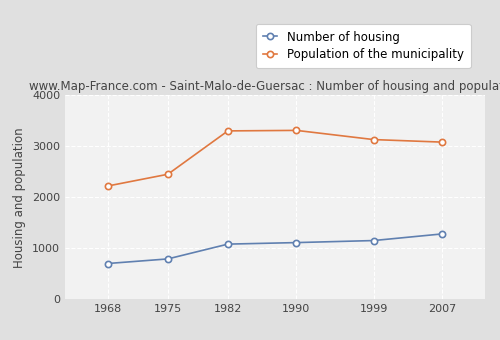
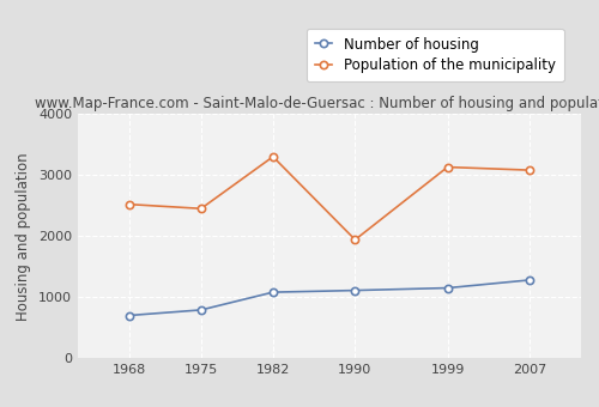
Population of the municipality/1968: 2220 -> 2520
Population of the municipality/1990: 3310 -> 1940
